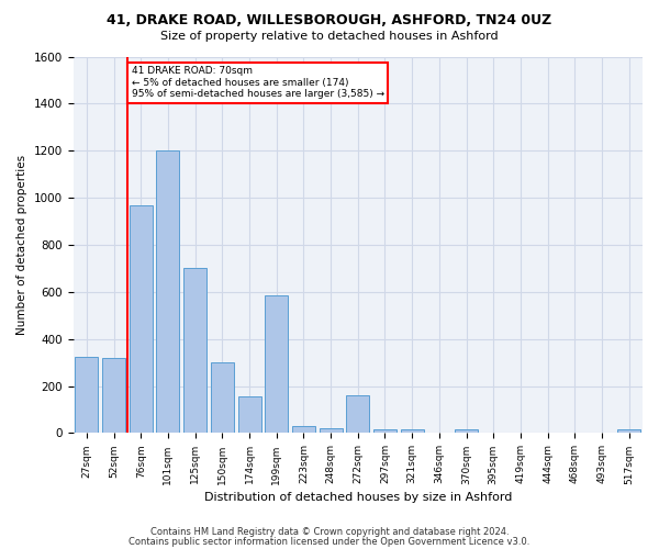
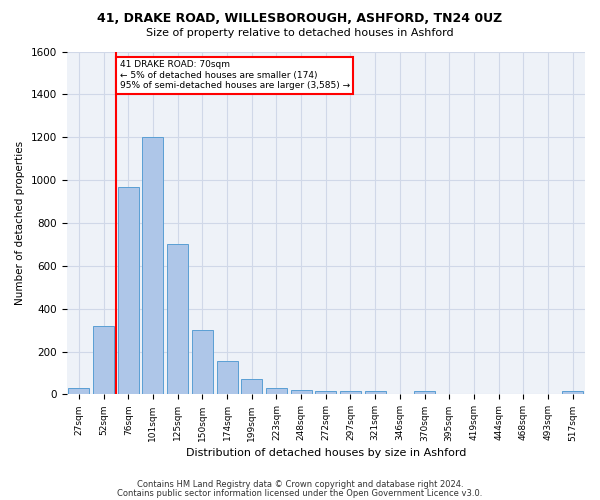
27sqm: 325 -> 30
199sqm: 585 -> 70
272sqm: 160 -> 15
